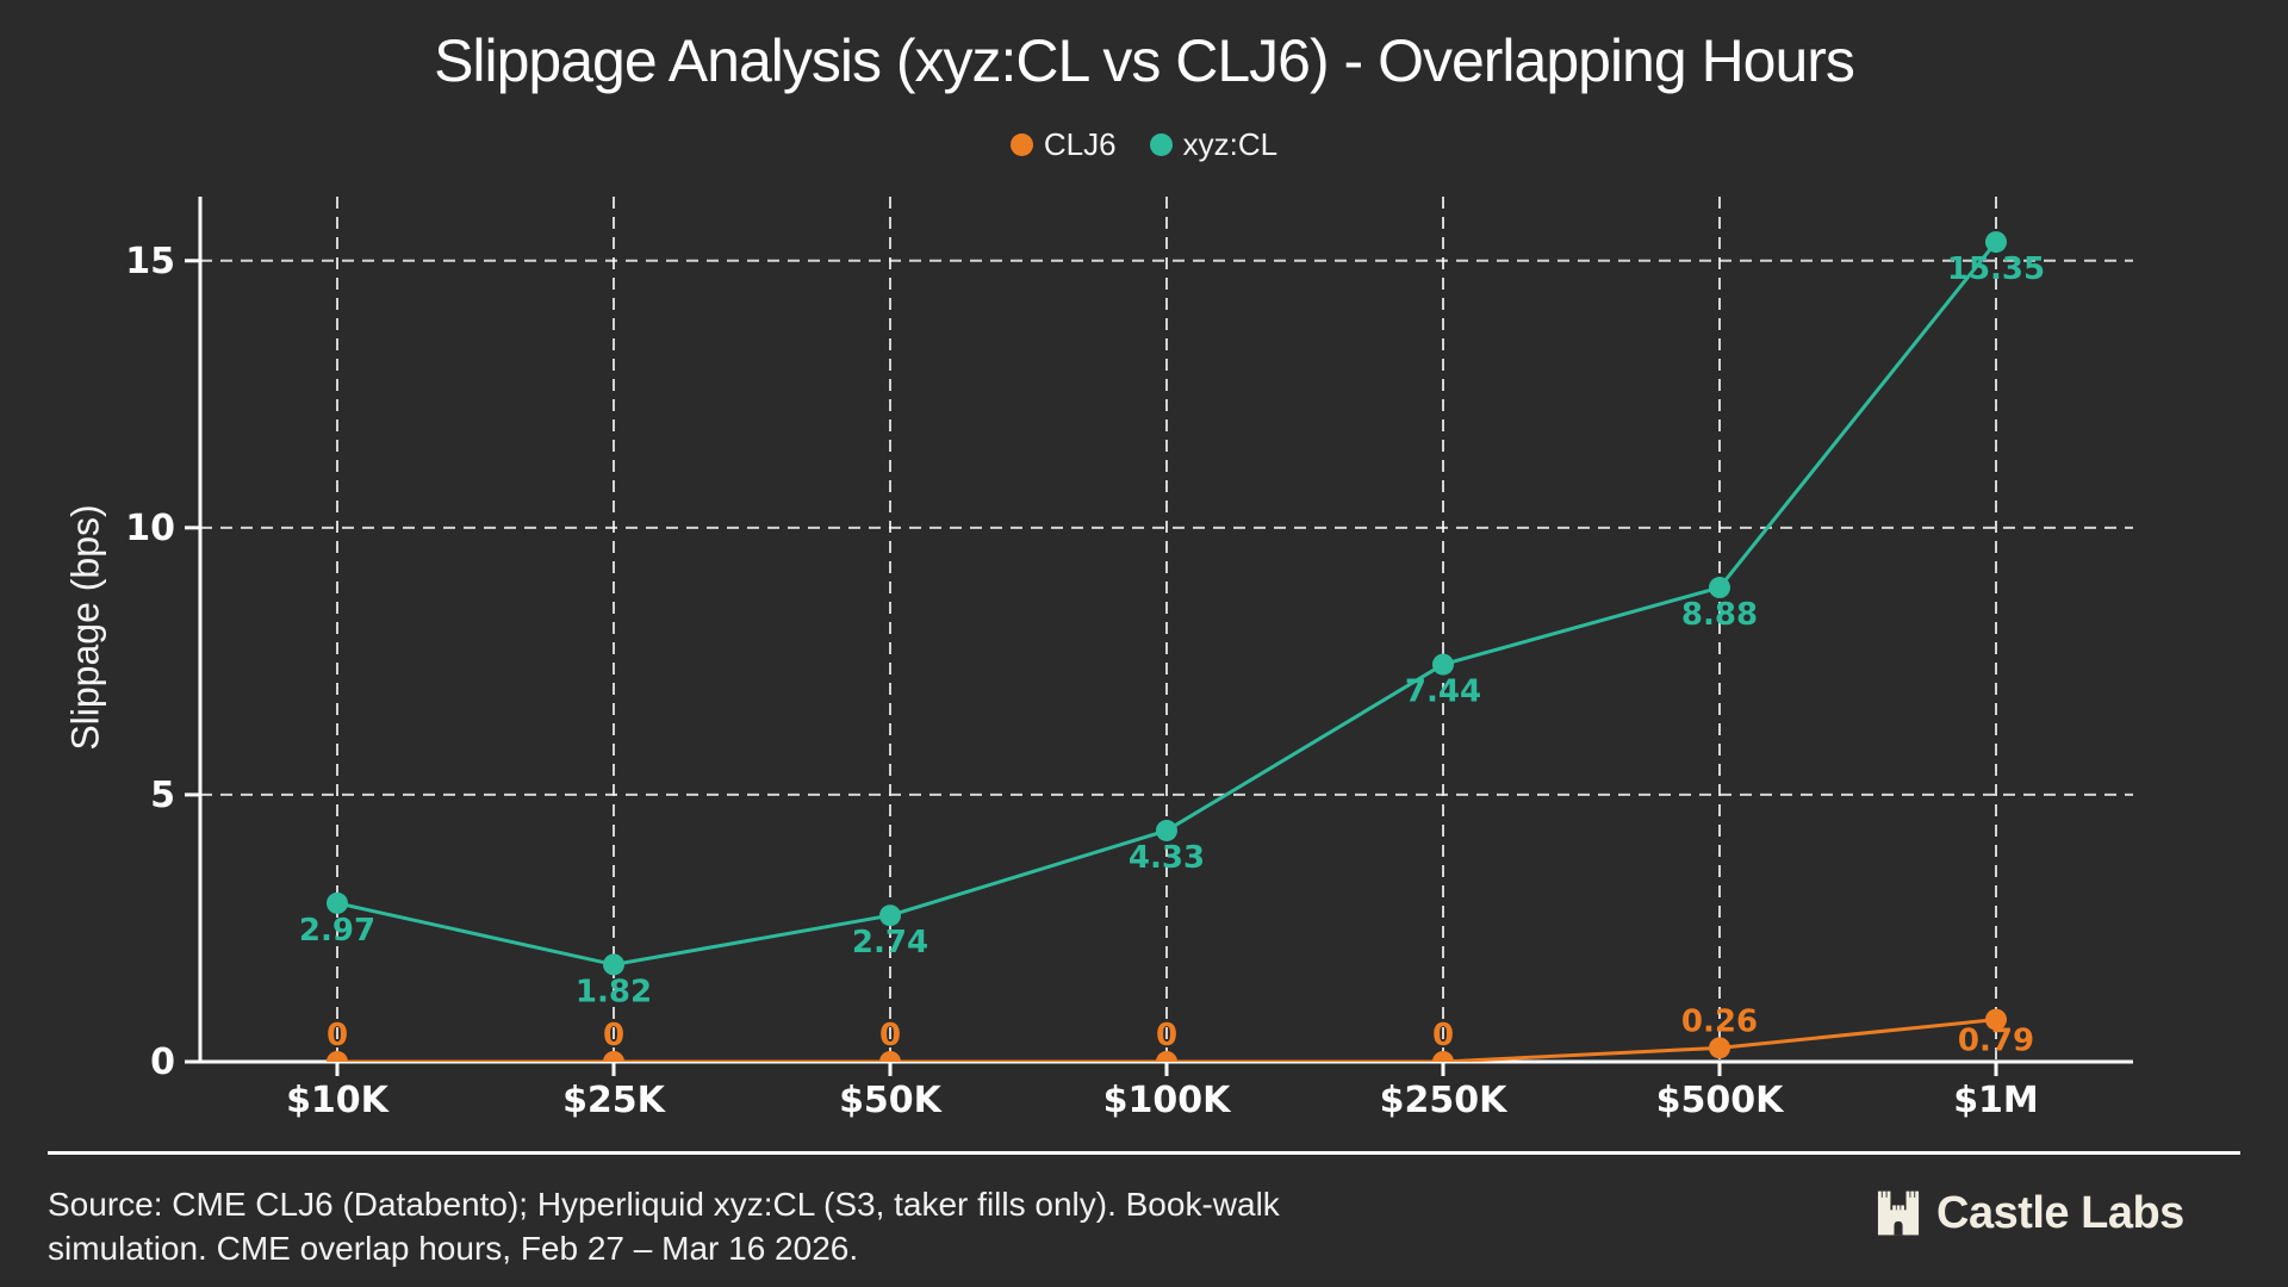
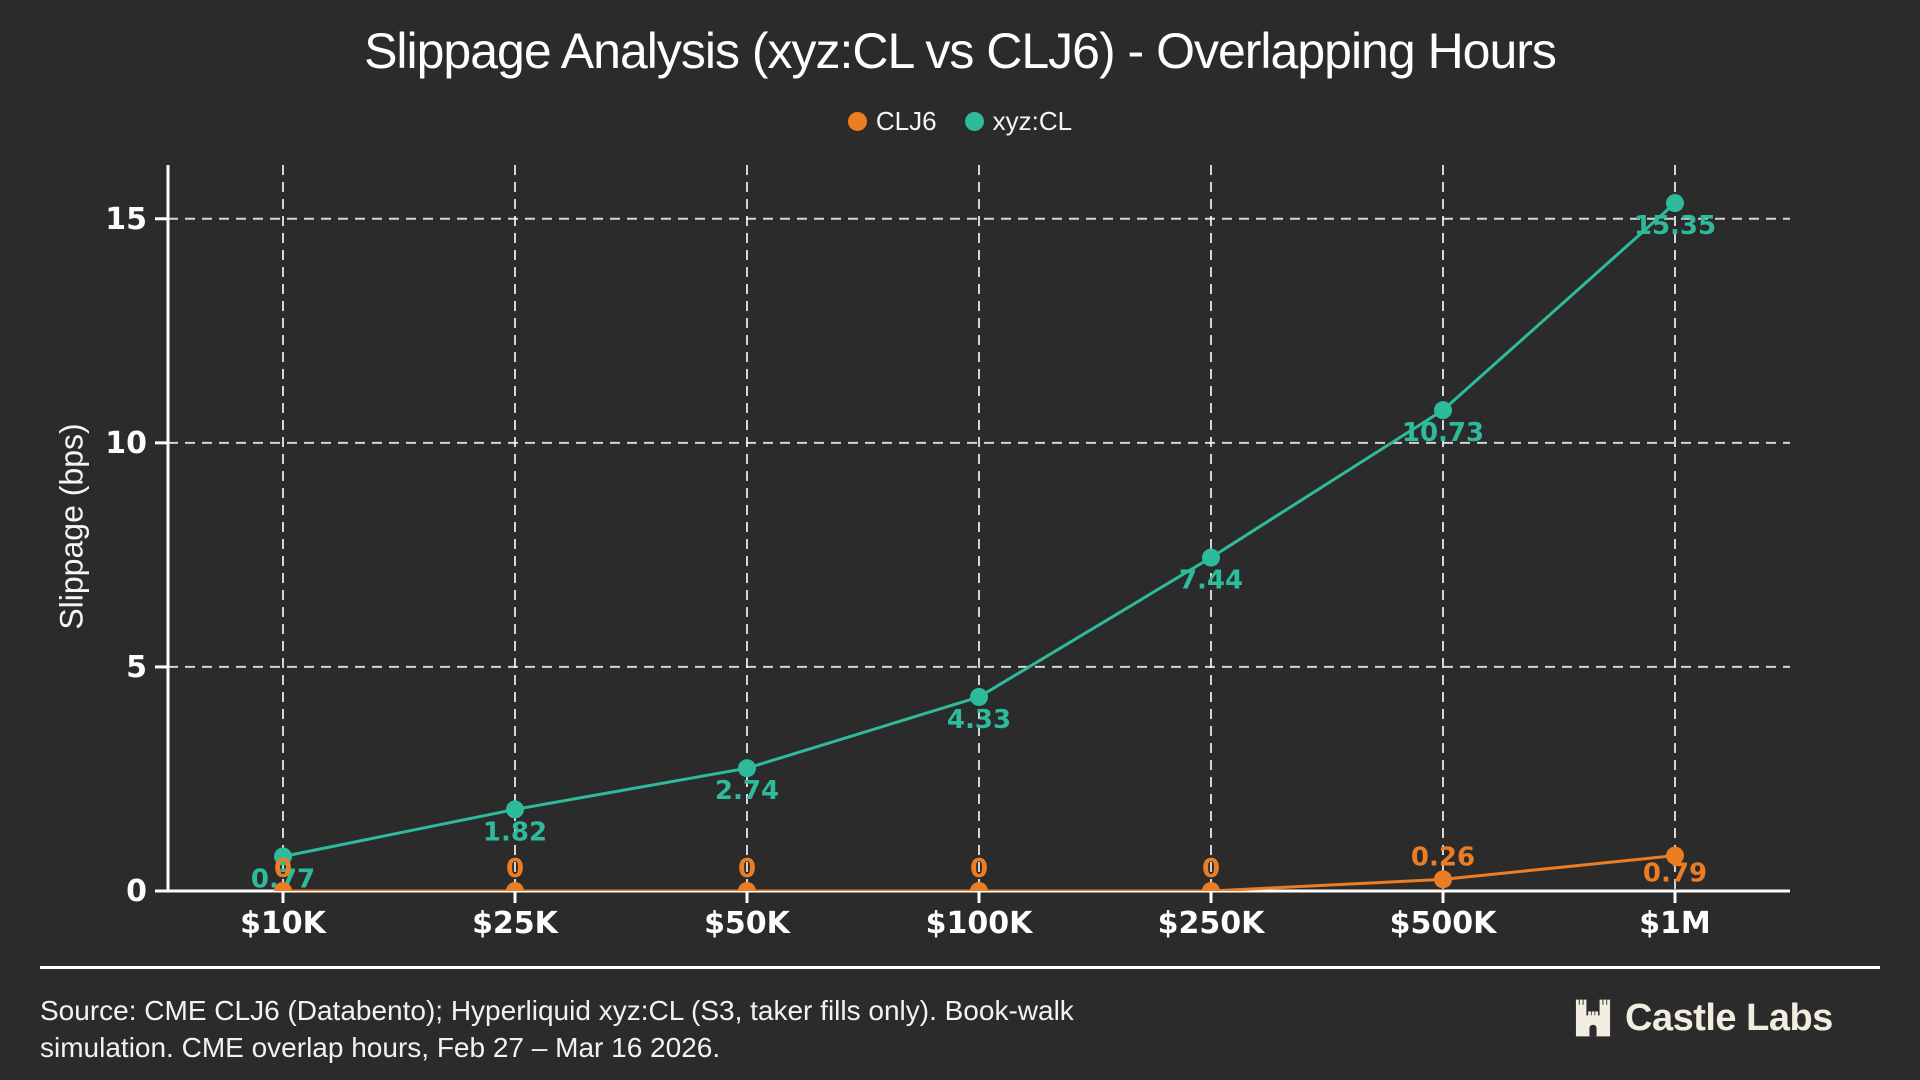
xyz:CL/$10K: 2.97 -> 0.77
xyz:CL/$500K: 8.88 -> 10.73
